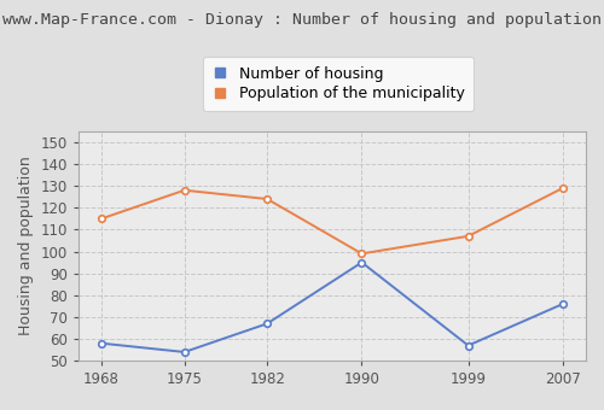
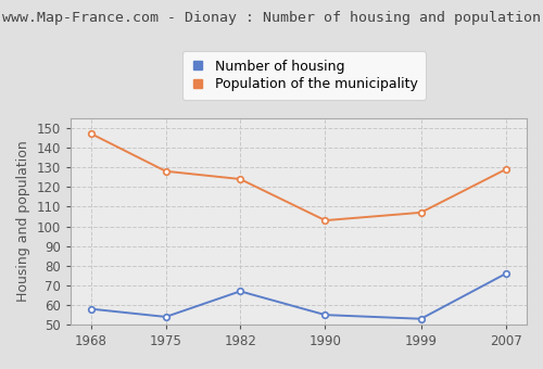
Population of the municipality/1968: 115 -> 147
Number of housing/1990: 95 -> 55
Population of the municipality/1990: 99 -> 103
Number of housing/1999: 57 -> 53
